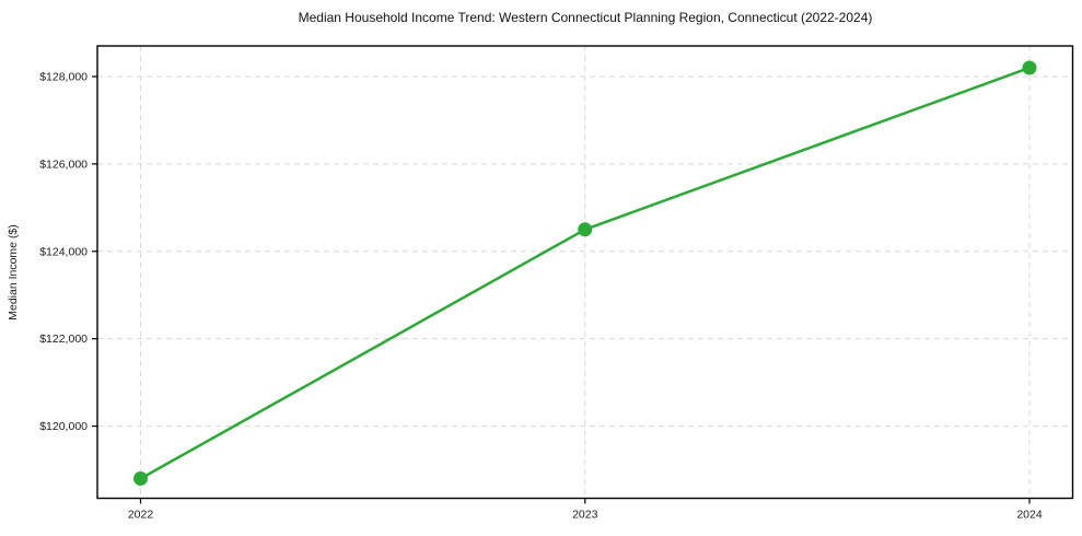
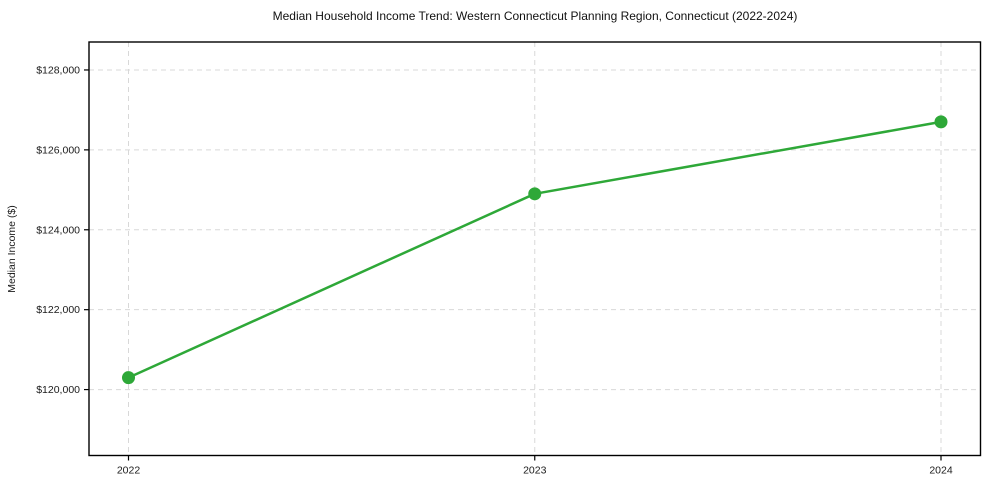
2022: $118800 -> $120300
2023: $124500 -> $124900
2024: $128200 -> $126700
